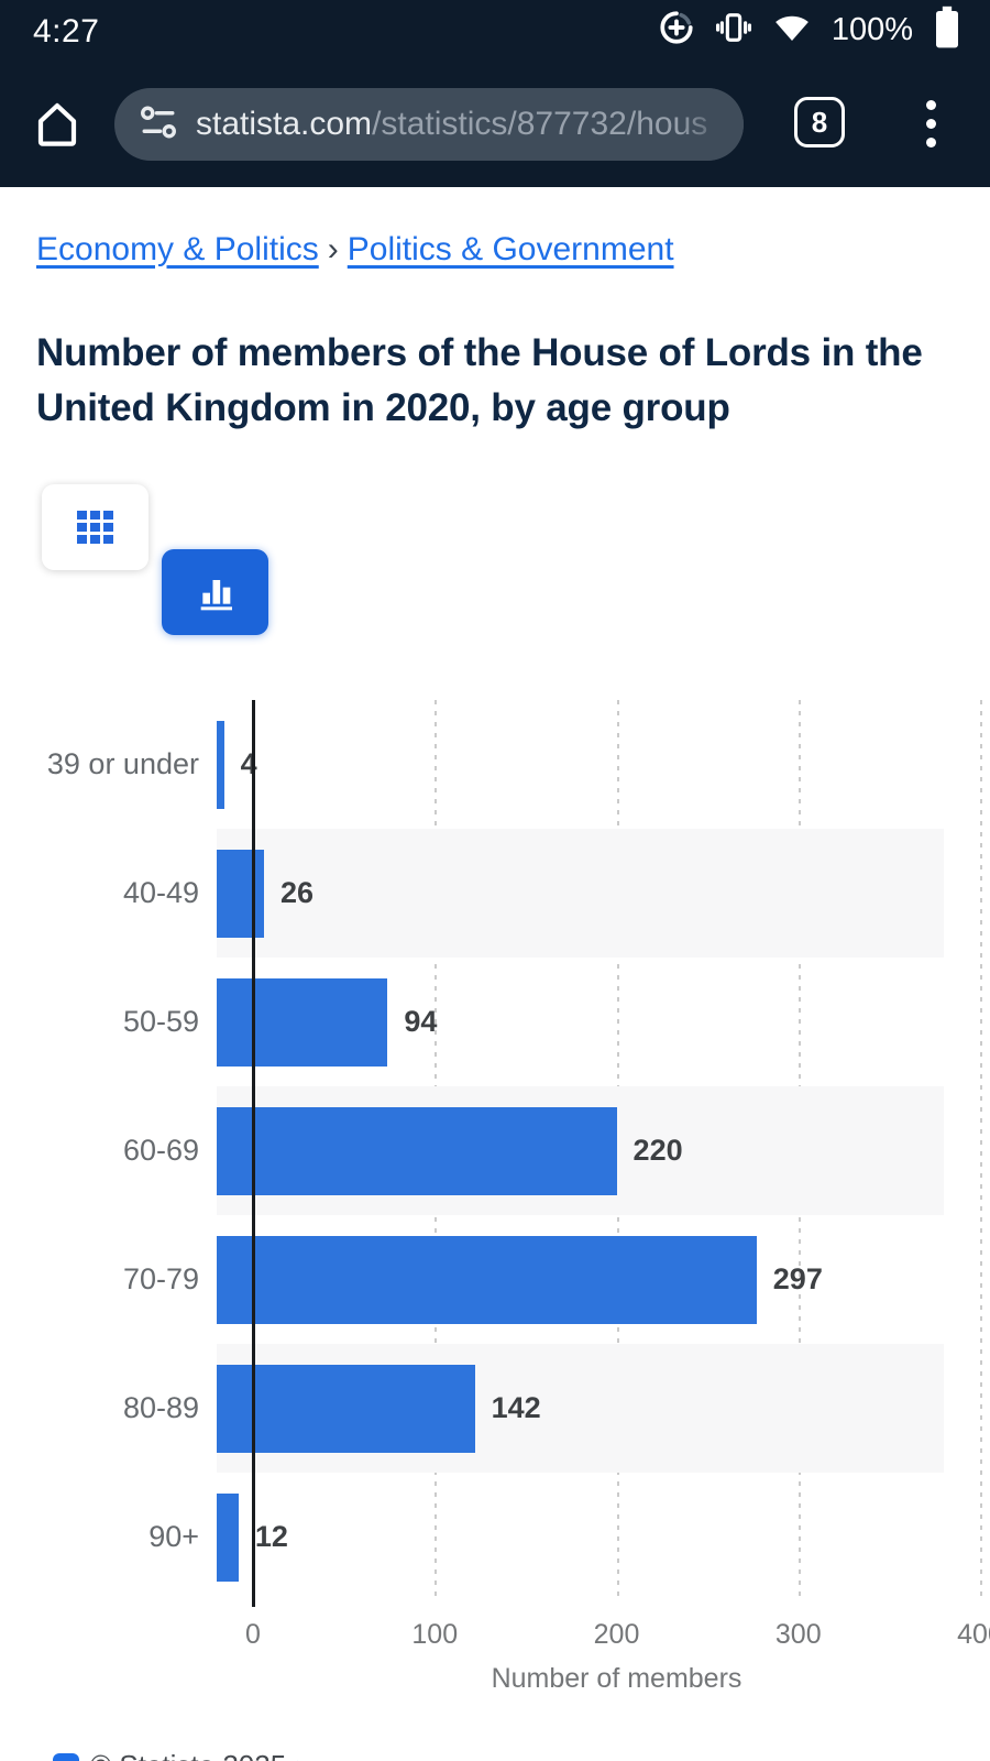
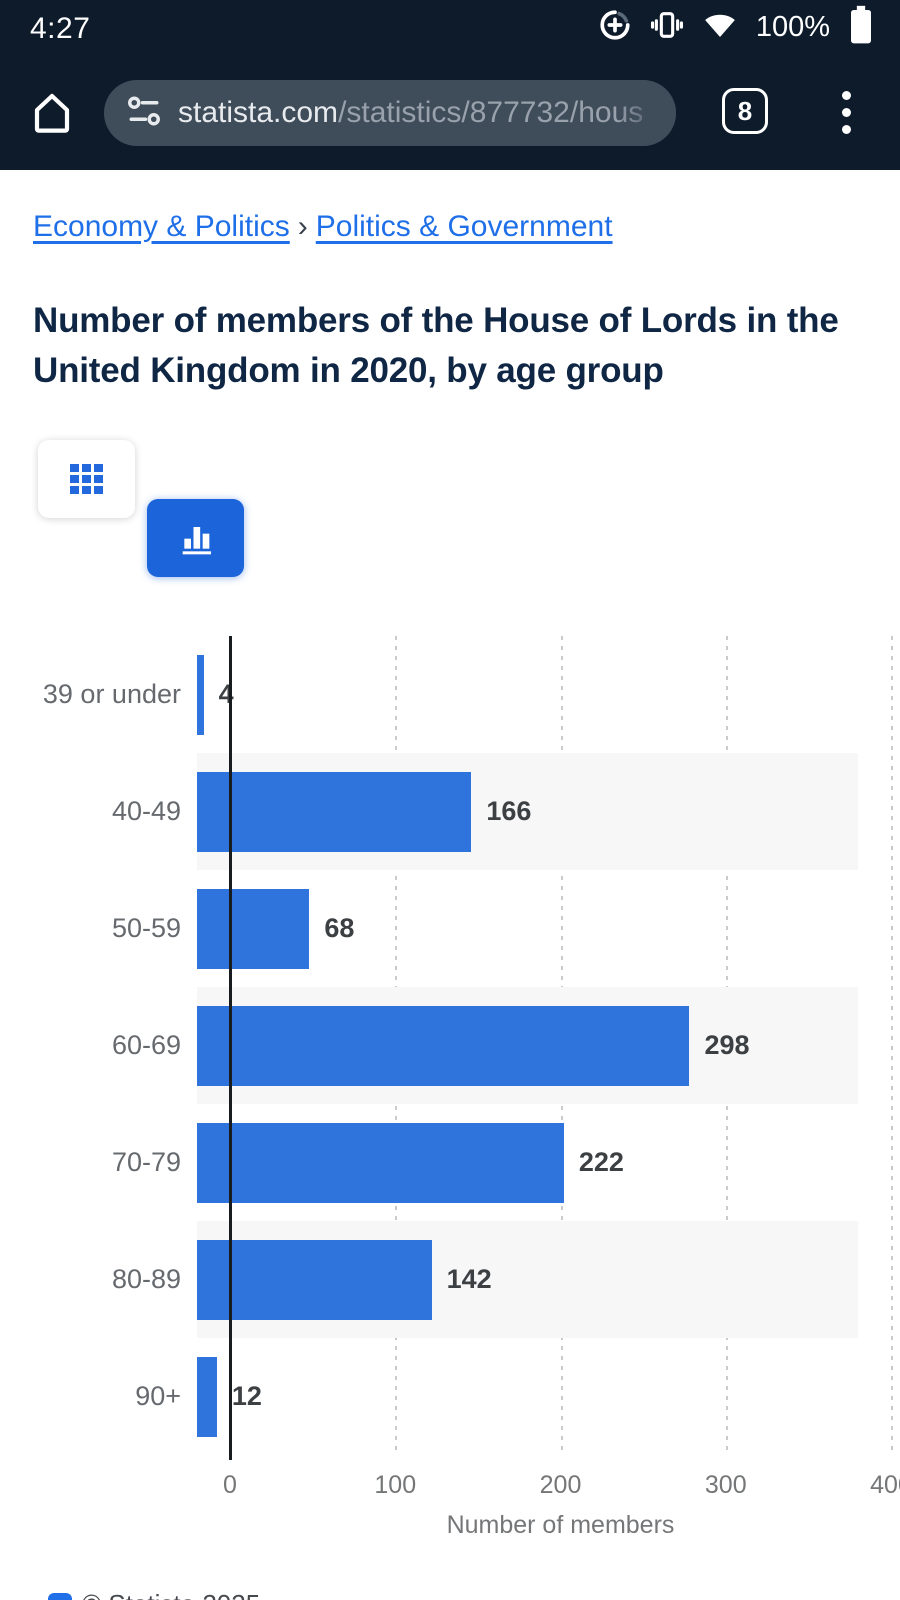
40-49: 26 -> 166
50-59: 94 -> 68
60-69: 220 -> 298
70-79: 297 -> 222
